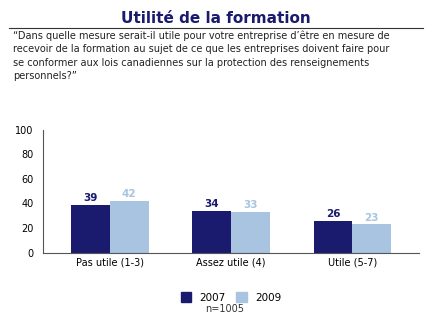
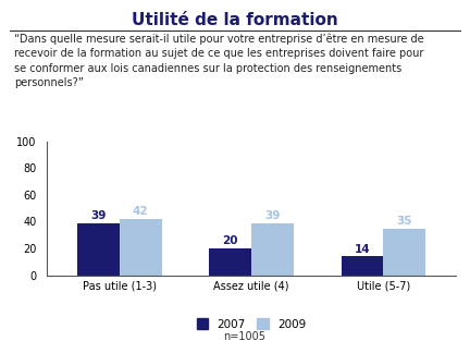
2007/Assez utile (4): 34 -> 20
2009/Assez utile (4): 33 -> 39
2007/Utile (5-7): 26 -> 14
2009/Utile (5-7): 23 -> 35
